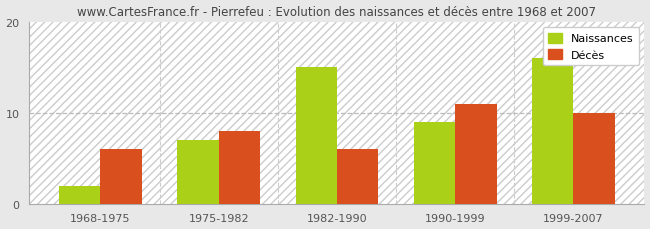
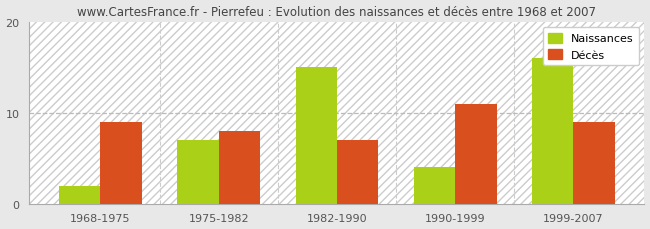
Décès/1968-1975: 6 -> 9
Décès/1982-1990: 6 -> 7
Naissances/1990-1999: 9 -> 4
Décès/1999-2007: 10 -> 9
